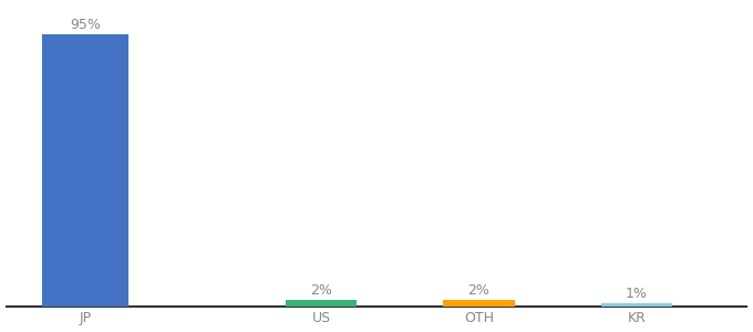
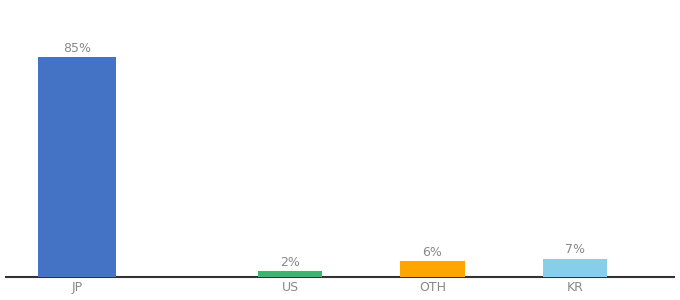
JP: 95% -> 85%
OTH: 2% -> 6%
KR: 1% -> 7%
